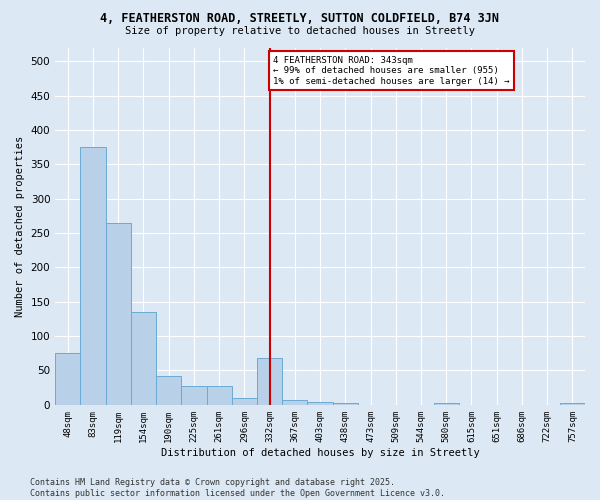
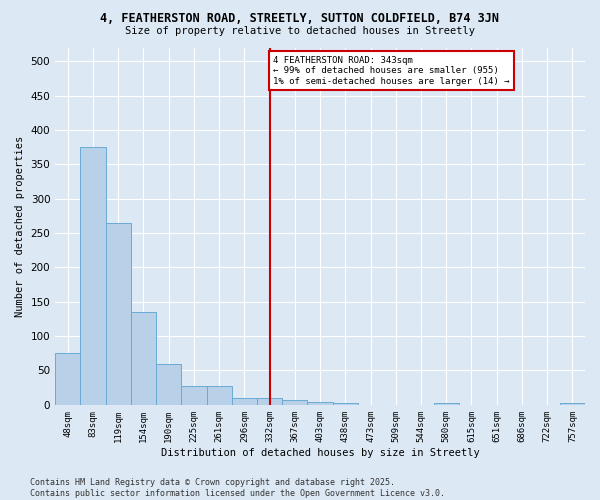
190sqm: 42 -> 60
332sqm: 68 -> 10
